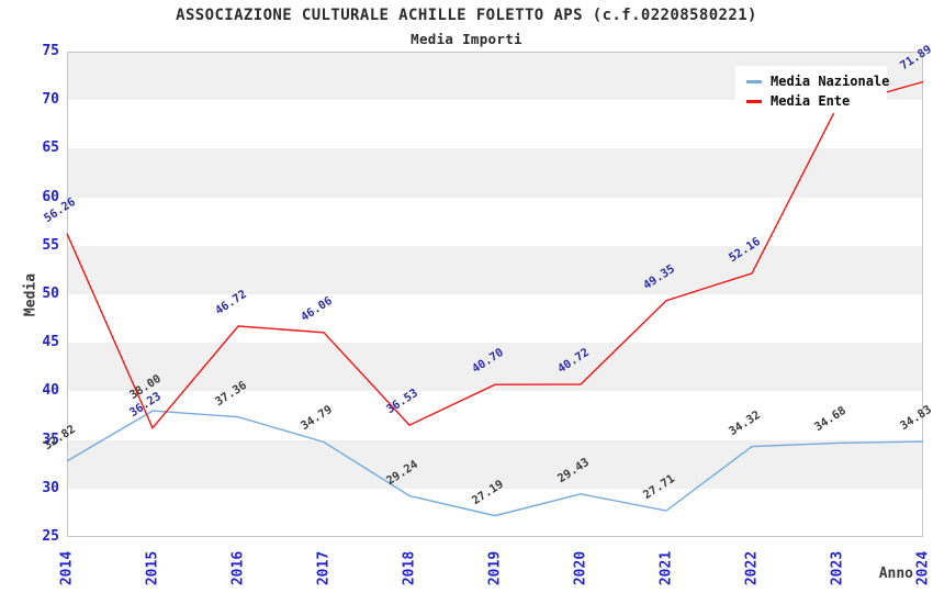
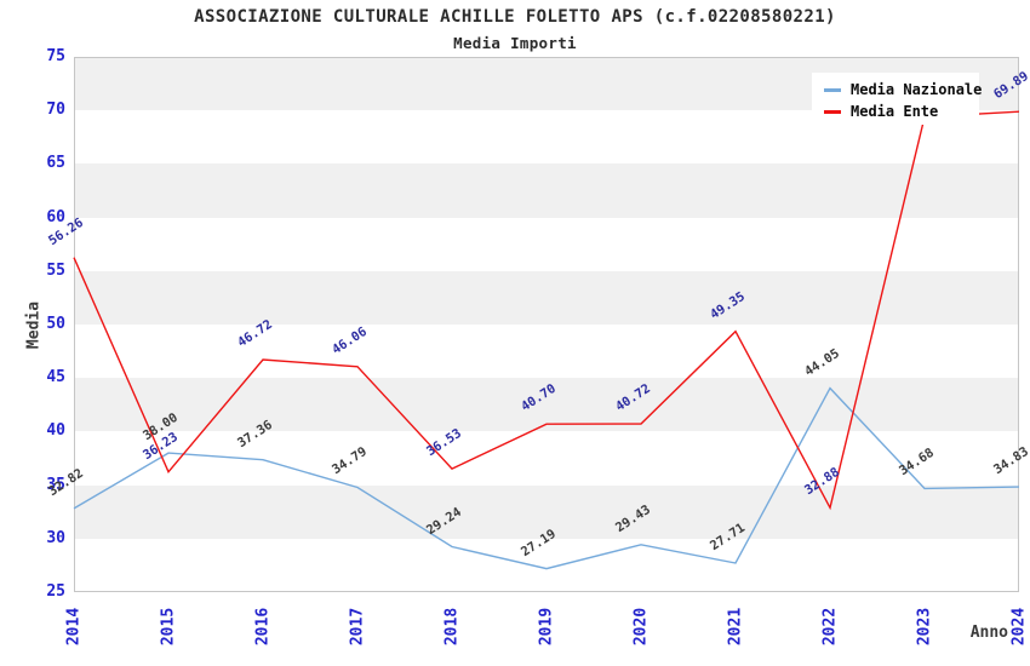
Media Nazionale/2022: 34.32 -> 44.05
Media Ente/2022: 52.16 -> 32.88
Media Ente/2024: 71.89 -> 69.89
